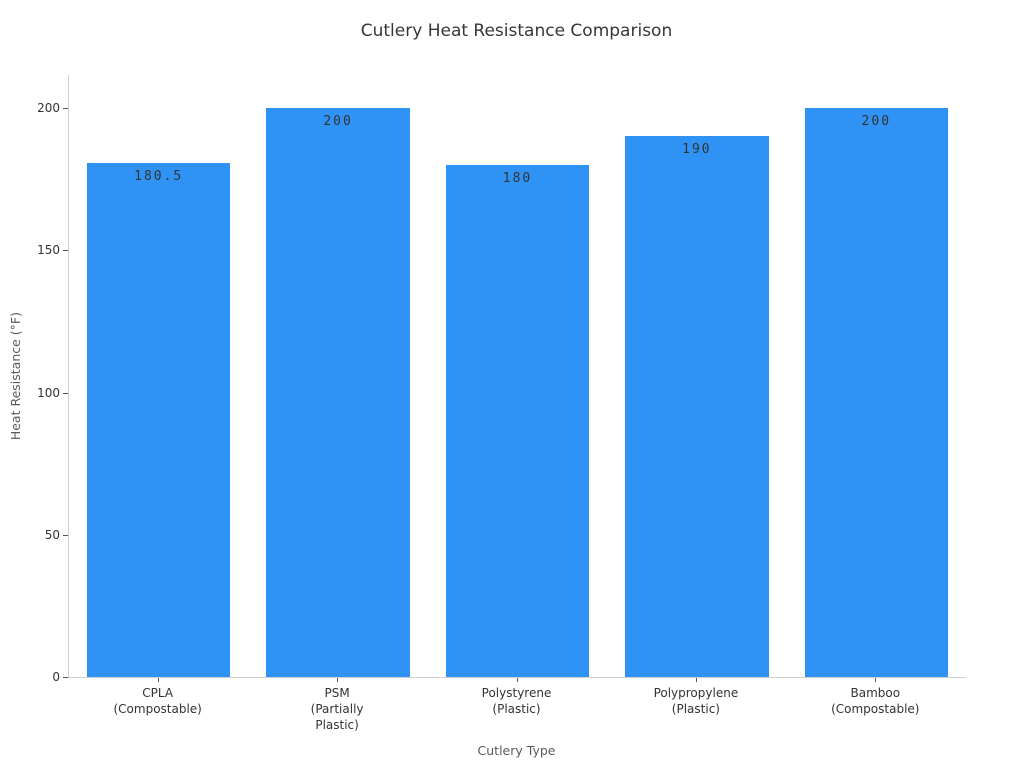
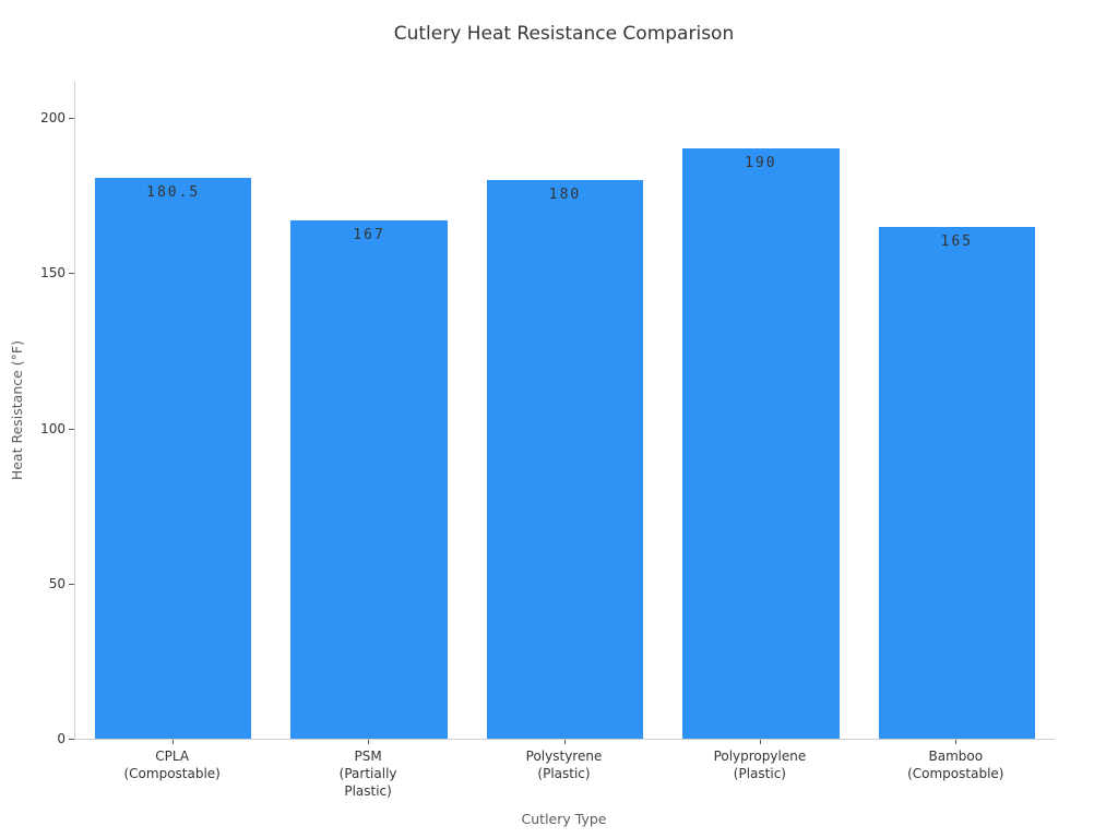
PSM (Partially Plastic): 200 -> 167
Bamboo (Compostable): 200 -> 165
